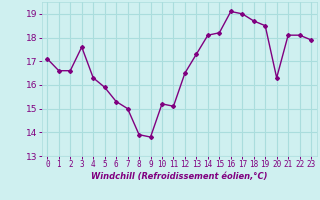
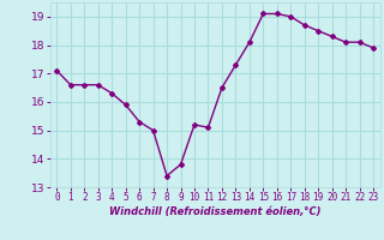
3: 17.6 -> 16.6
8: 13.9 -> 13.4
15: 18.2 -> 19.1
20: 16.3 -> 18.3
